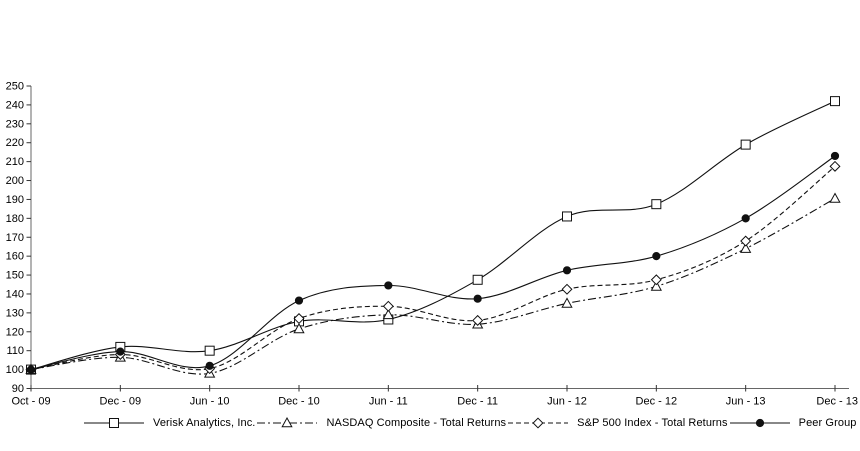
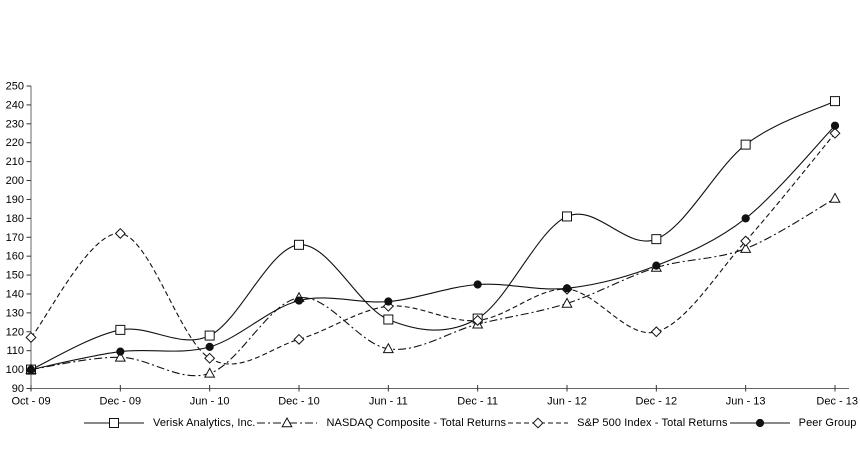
S&P 500 Index - Total Returns/Oct - 09: 100 -> 117
Verisk Analytics, Inc./Dec - 09: 112 -> 121
S&P 500 Index - Total Returns/Dec - 09: 108 -> 172
Verisk Analytics, Inc./Jun - 10: 110 -> 118
S&P 500 Index - Total Returns/Jun - 10: 100 -> 106
Peer Group/Jun - 10: 102 -> 112
Verisk Analytics, Inc./Dec - 10: 126 -> 166
NASDAQ Composite - Total Returns/Dec - 10: 122 -> 138
S&P 500 Index - Total Returns/Dec - 10: 127 -> 116
NASDAQ Composite - Total Returns/Jun - 11: 129 -> 111
Peer Group/Jun - 11: 144 -> 136
Verisk Analytics, Inc./Dec - 11: 148 -> 127
Peer Group/Dec - 11: 138 -> 145
Peer Group/Jun - 12: 152 -> 143
Verisk Analytics, Inc./Dec - 12: 188 -> 169
NASDAQ Composite - Total Returns/Dec - 12: 144 -> 154
S&P 500 Index - Total Returns/Dec - 12: 148 -> 120
Peer Group/Dec - 12: 160 -> 155
S&P 500 Index - Total Returns/Dec - 13: 208 -> 225
Peer Group/Dec - 13: 213 -> 229
